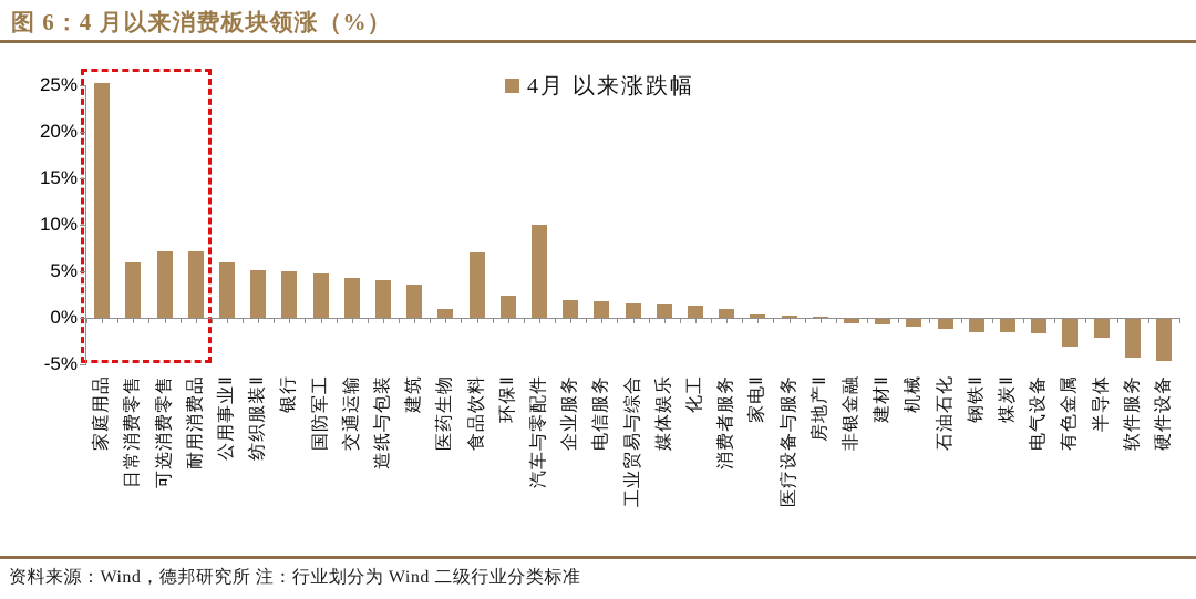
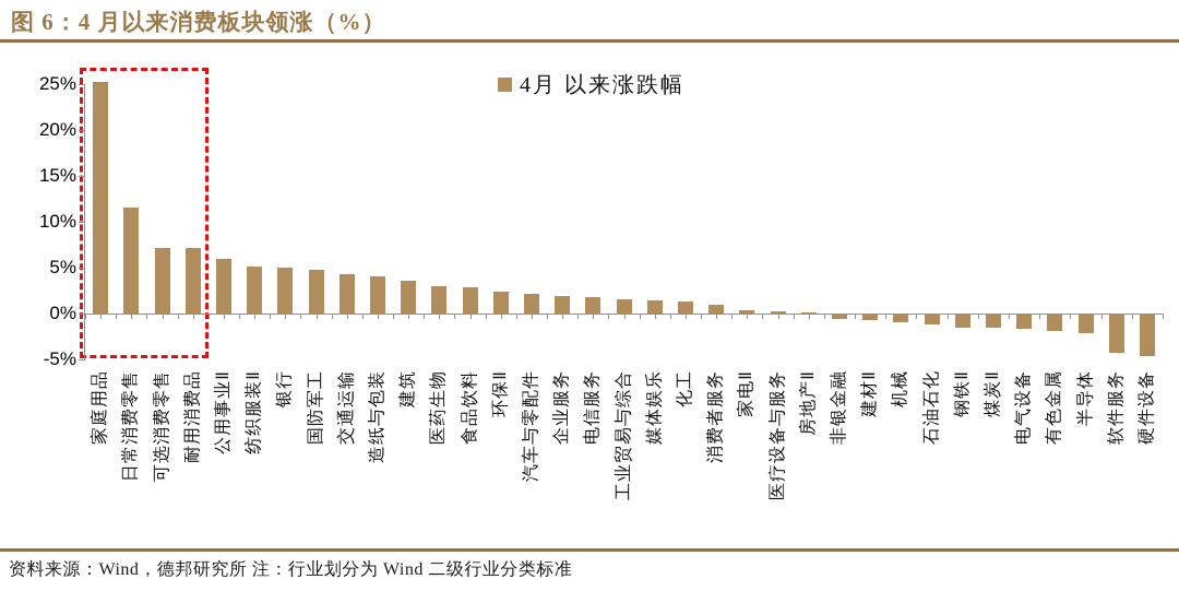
日常消费零售: 6% -> 12%
医药生物: 1% -> 3%
食品饮料: 7% -> 3%
汽车与零配件: 10% -> 2%
有色金属: -3% -> -2%
